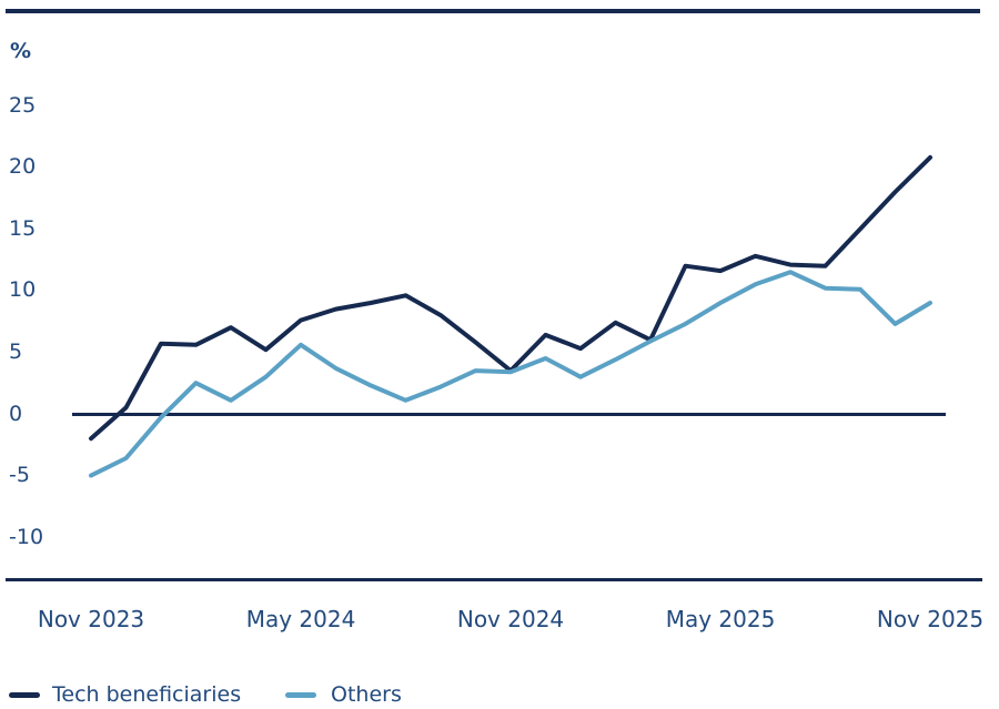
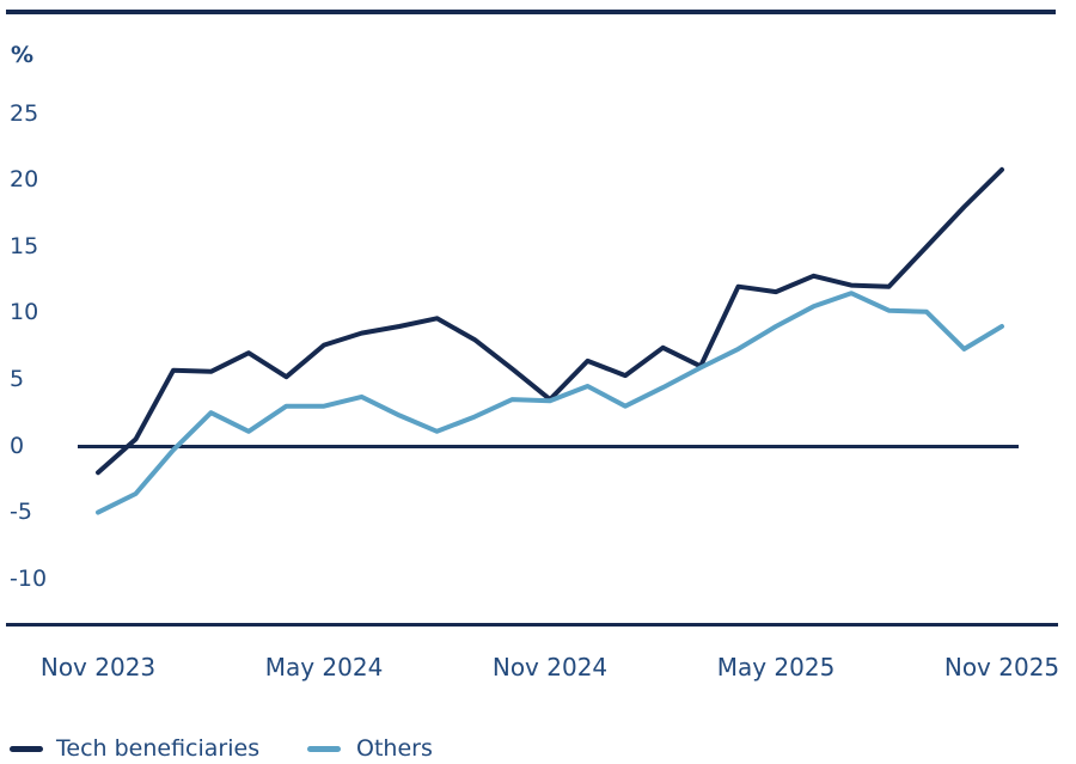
Others/May 2024: 5.6 -> 3.0
